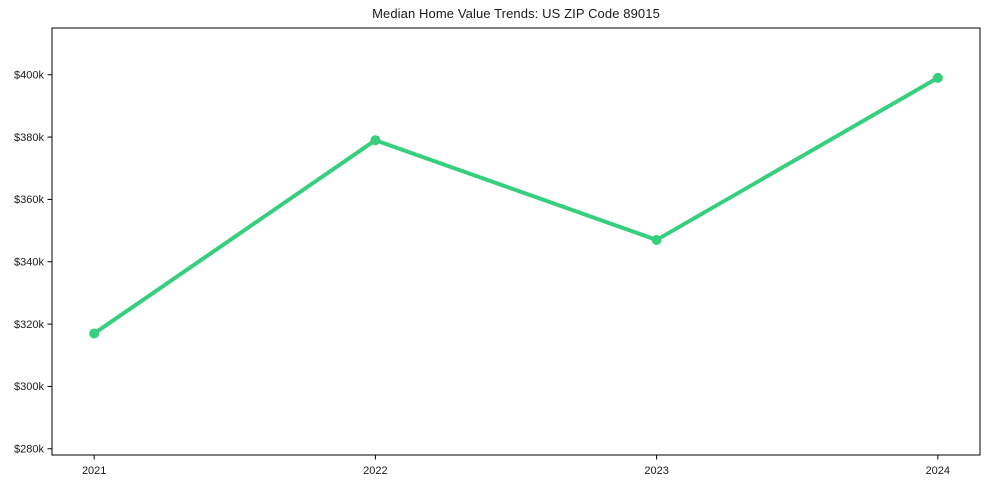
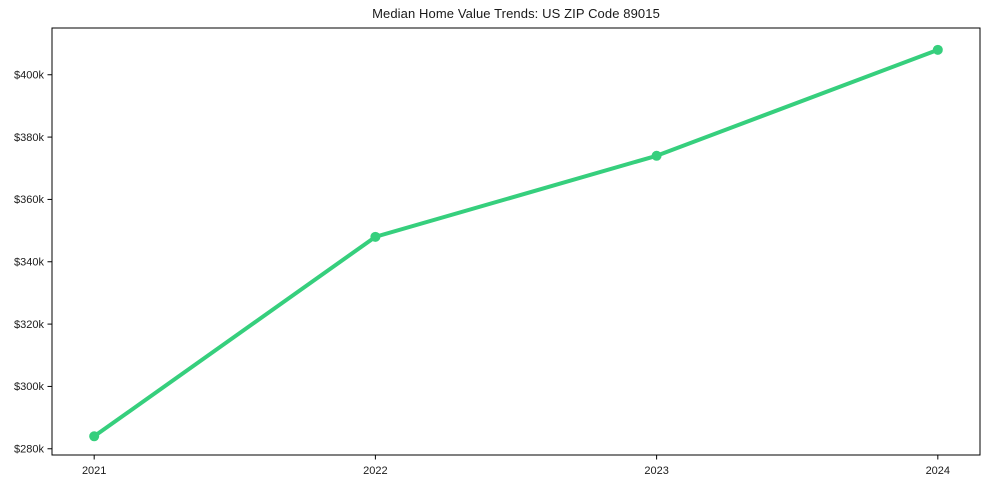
2021: $317k -> $284k
2022: $379k -> $348k
2023: $347k -> $374k
2024: $399k -> $408k
